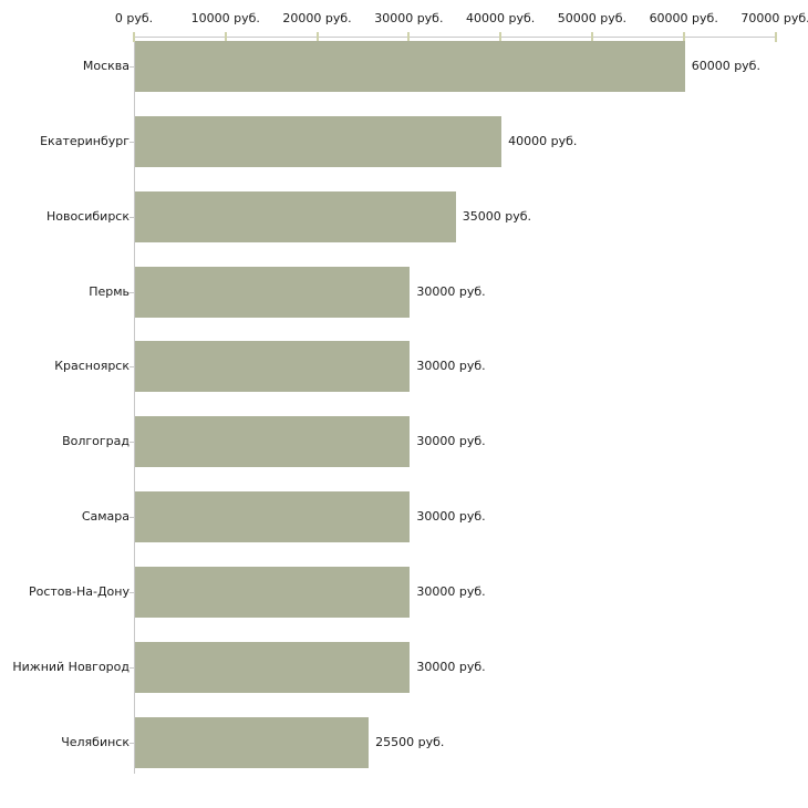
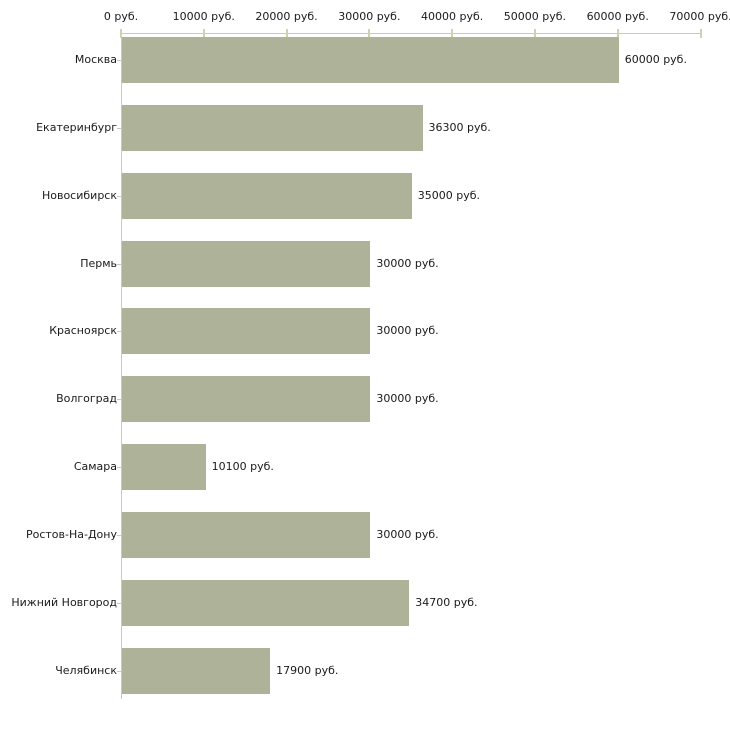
Екатеринбург: 40000 -> 36300
Самара: 30000 -> 10100
Нижний Новгород: 30000 -> 34700
Челябинск: 25500 -> 17900
